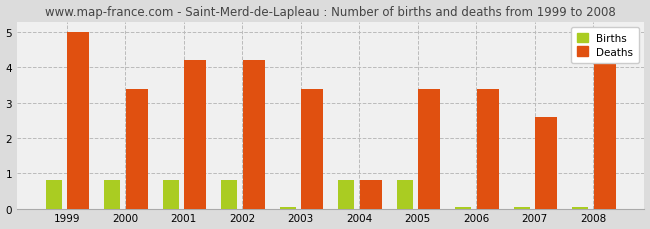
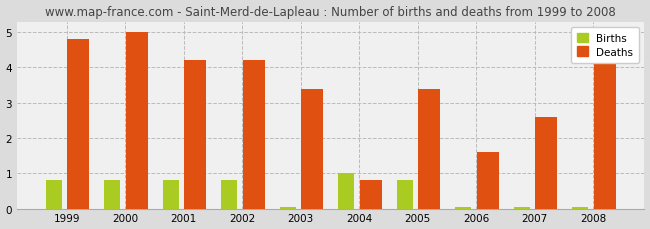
Deaths/1999: 5.0 -> 4.8
Deaths/2000: 3.4 -> 5.0
Births/2004: 0.80 -> 1.00
Deaths/2006: 3.4 -> 1.6
